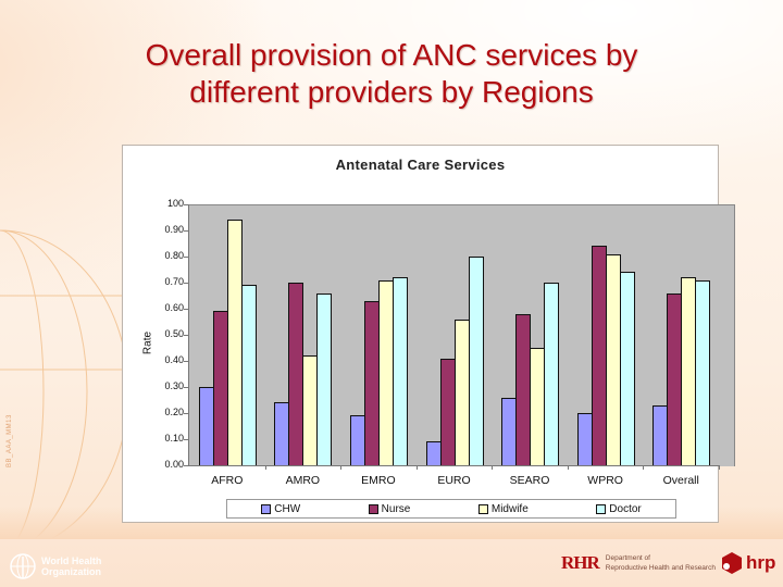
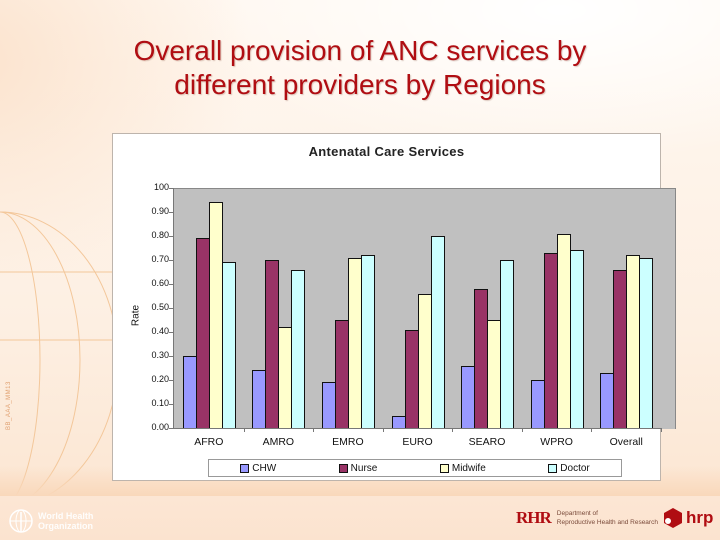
Nurse/AFRO: 0.59 -> 0.79
Nurse/EMRO: 0.63 -> 0.45
CHW/EURO: 0.09 -> 0.05
Nurse/WPRO: 0.84 -> 0.73
